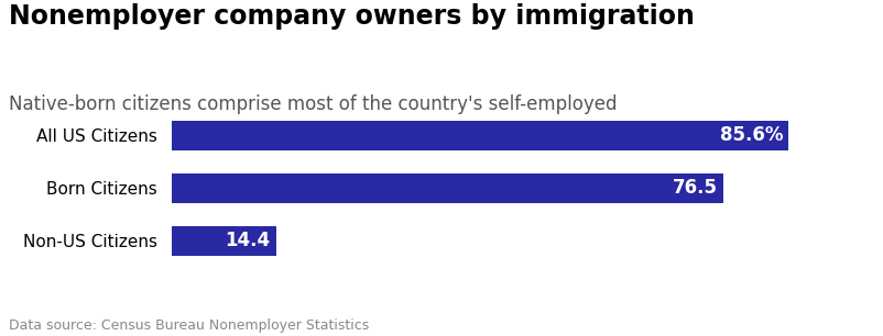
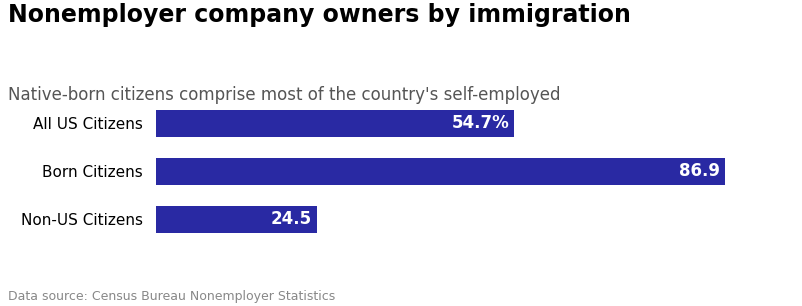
All US Citizens: 85.6% -> 54.7%
Born Citizens: 76.5 -> 86.9
Non-US Citizens: 14.4 -> 24.5
